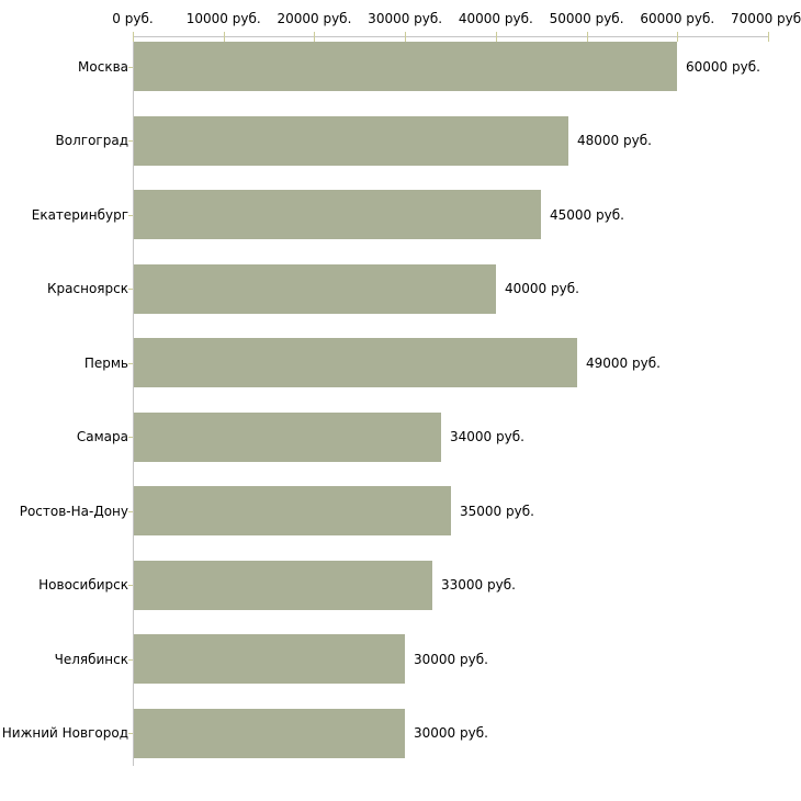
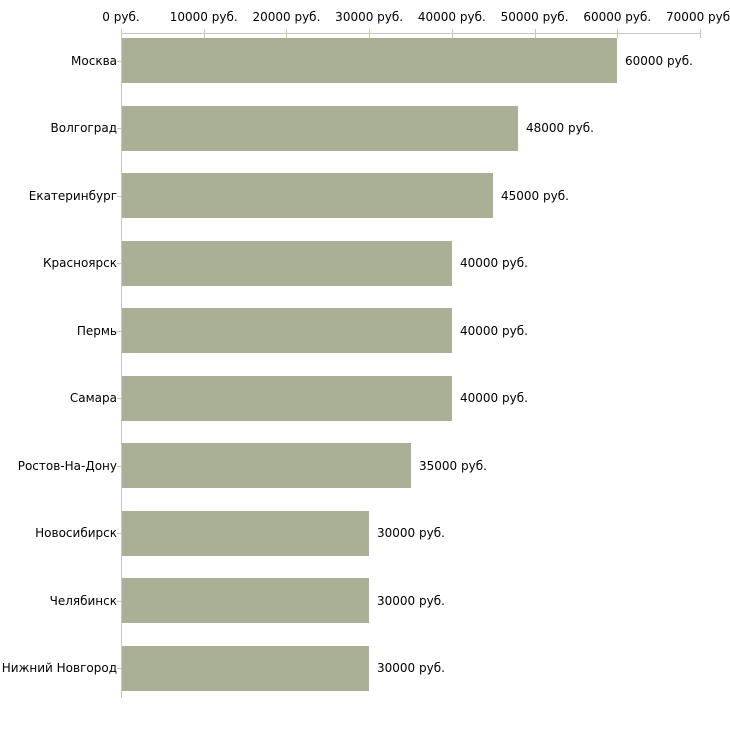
Пермь: 49000 -> 40000
Самара: 34000 -> 40000
Новосибирск: 33000 -> 30000
